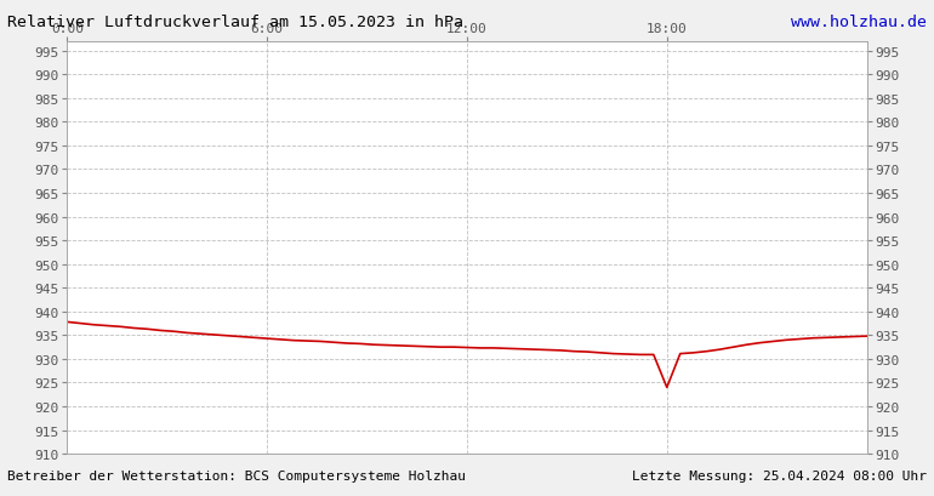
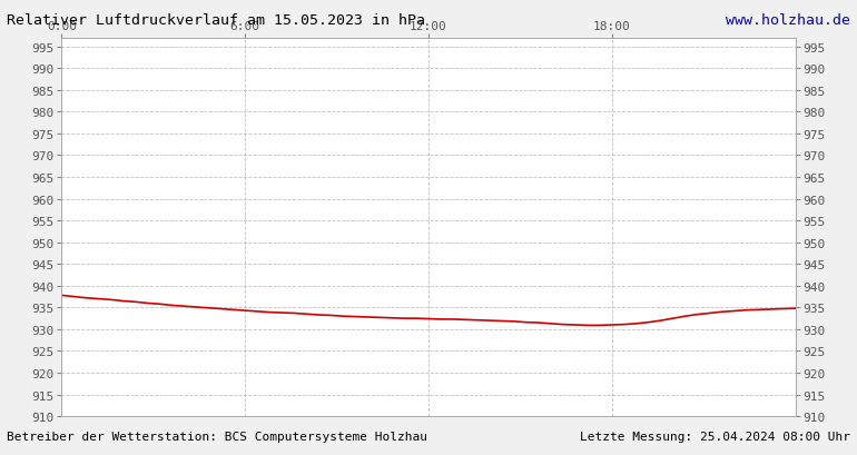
18:00: 924.0 -> 931.0
